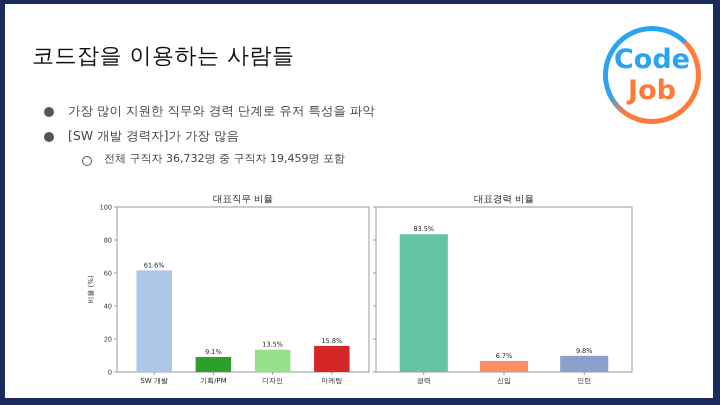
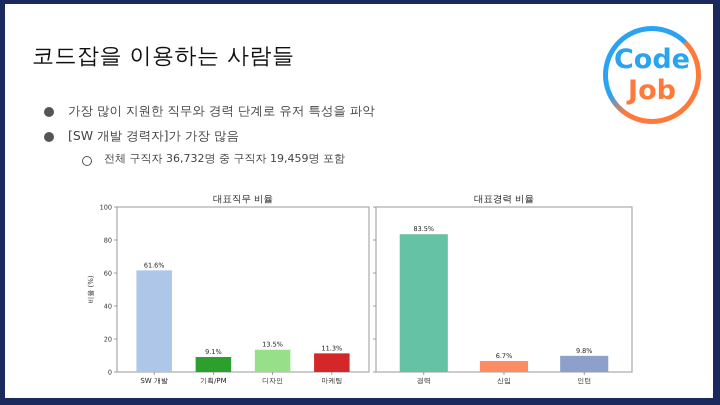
대표직무 비율/마케팅: 15.8% -> 11.3%
